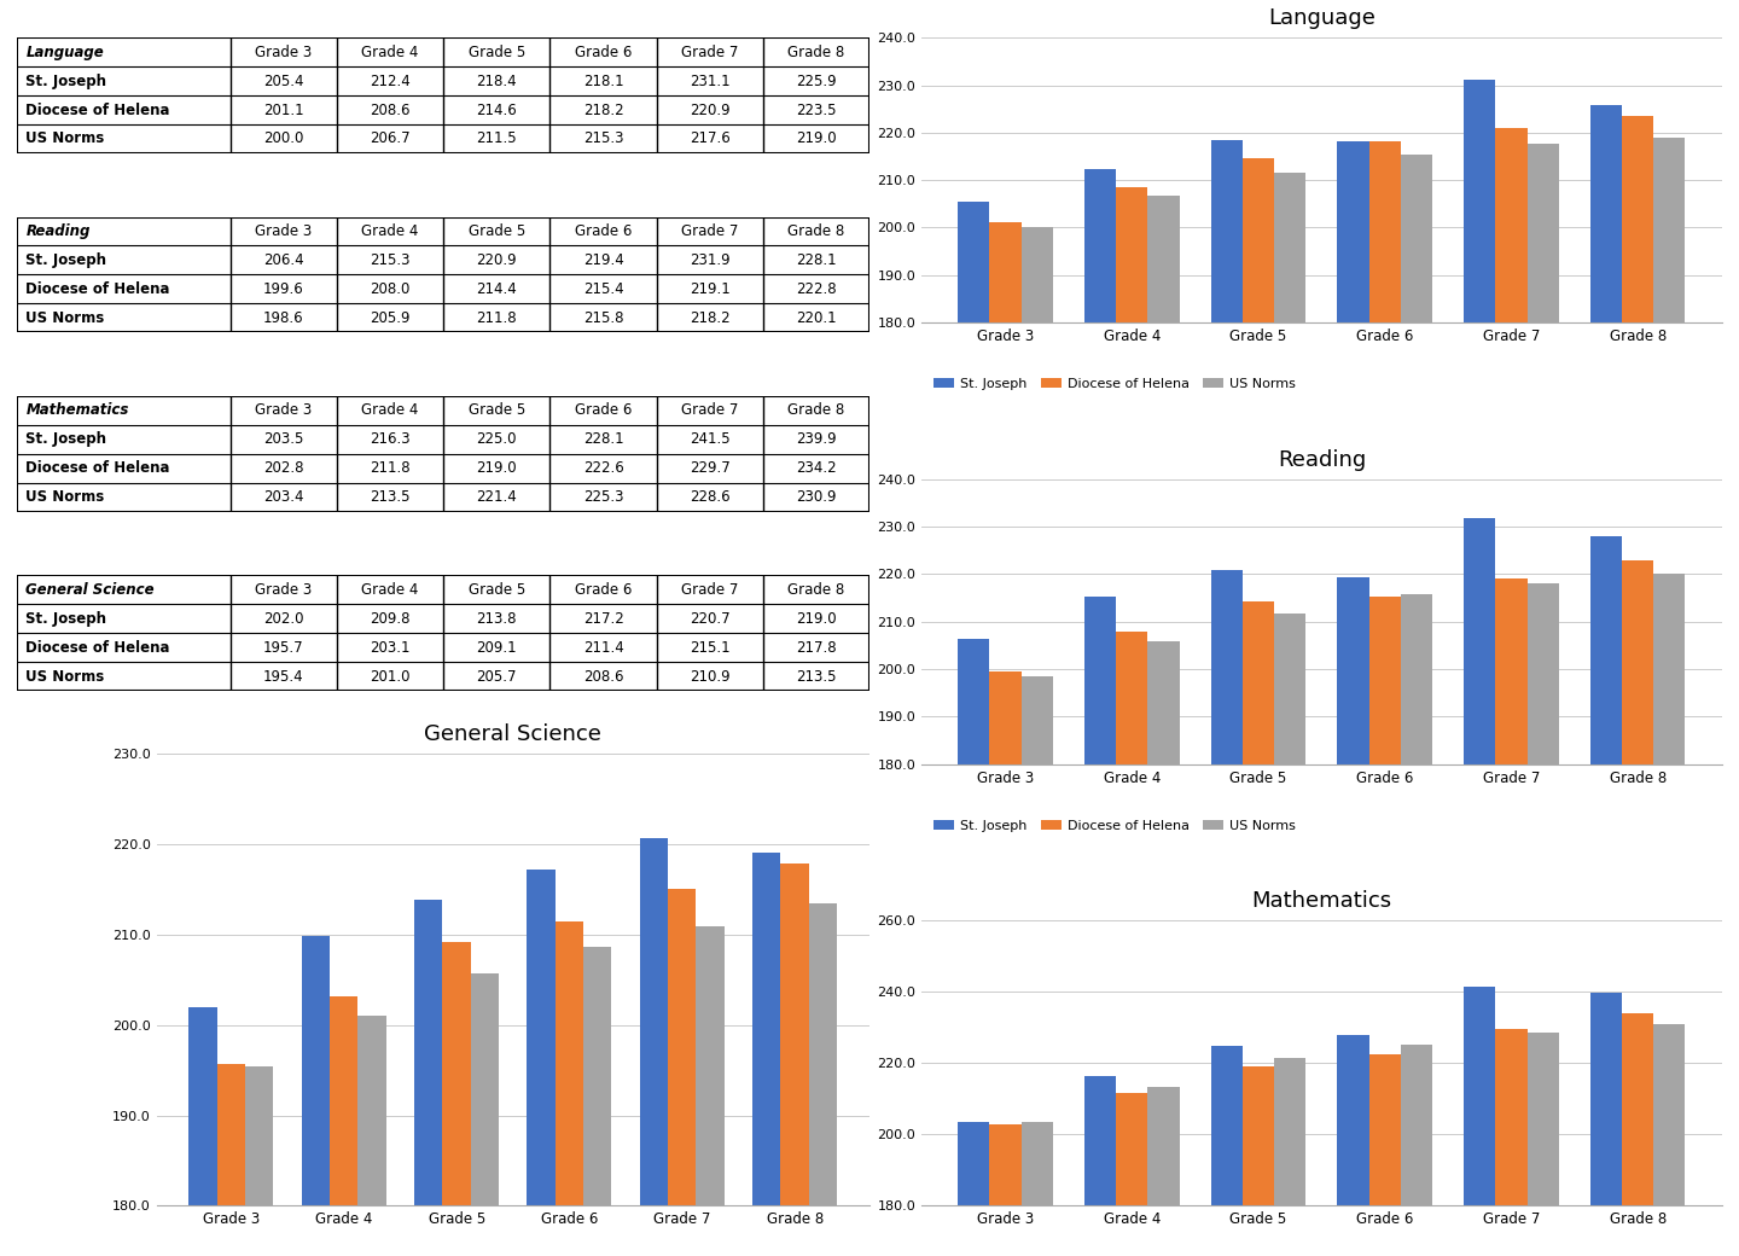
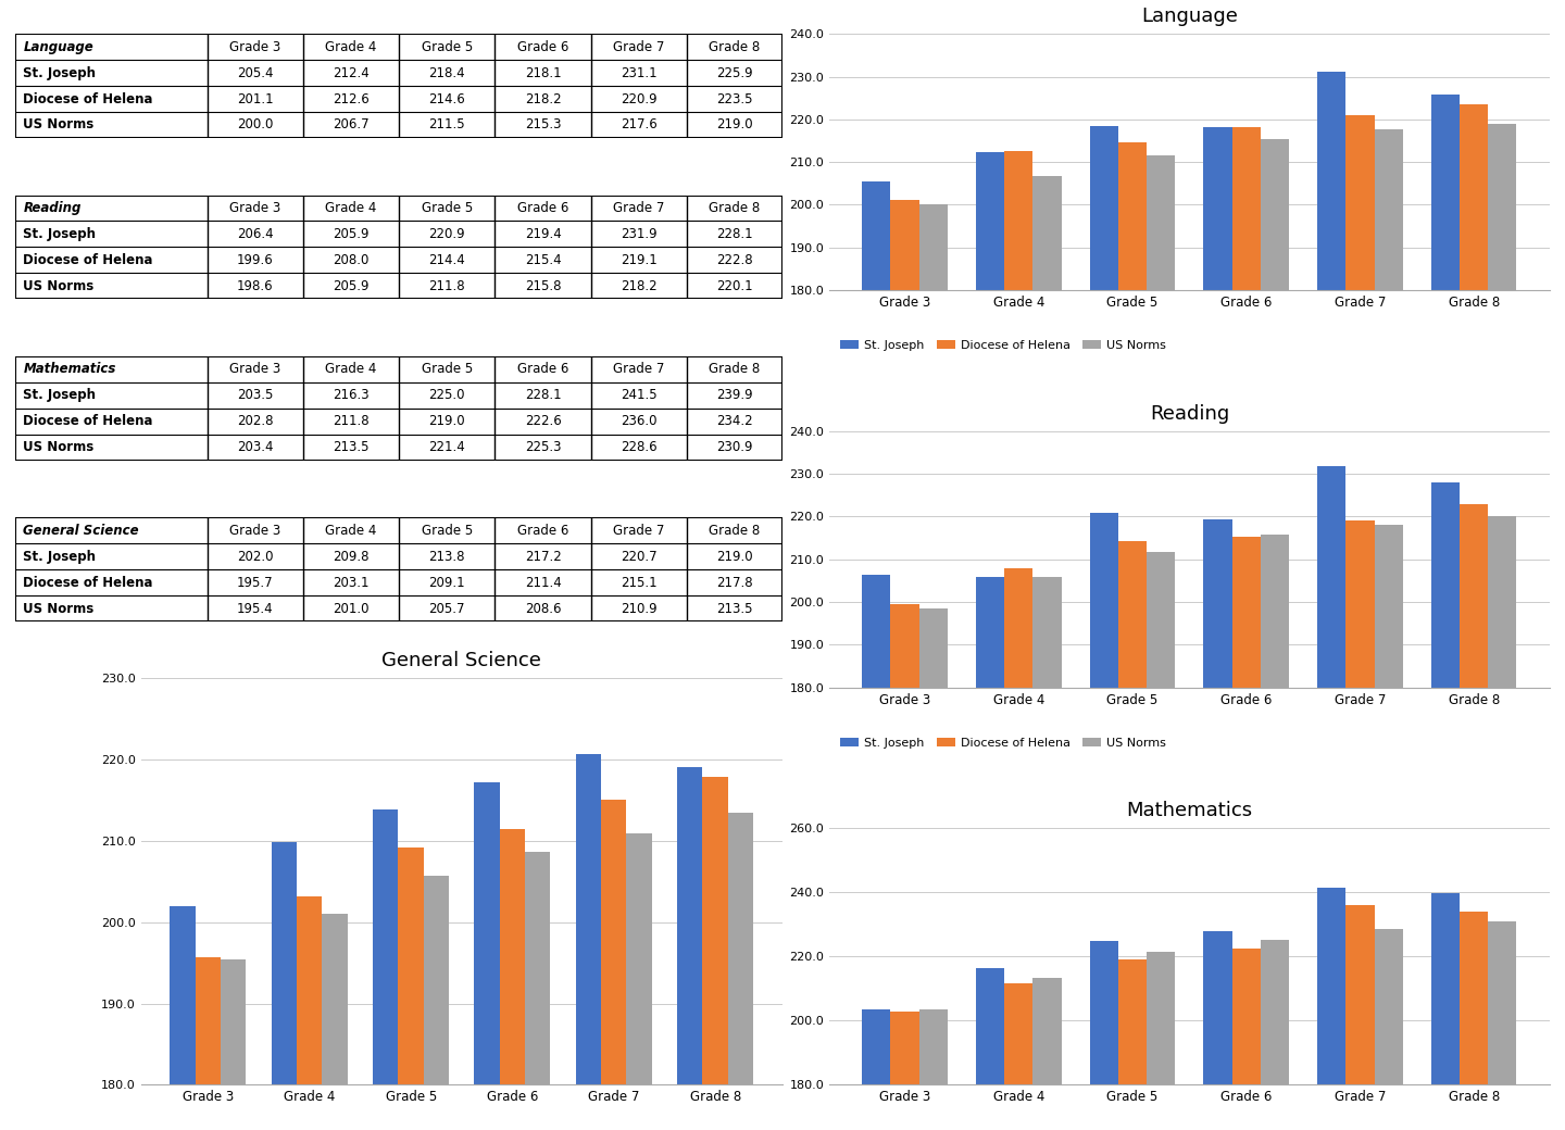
Language/Diocese of Helena/Grade 4: 208.6 -> 212.6
Reading/St. Joseph/Grade 4: 215.3 -> 205.9
Mathematics/Diocese of Helena/Grade 7: 229.7 -> 236.0
